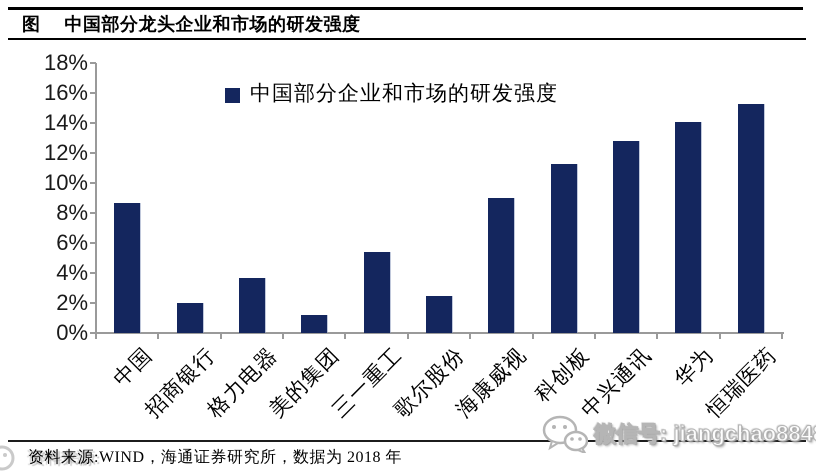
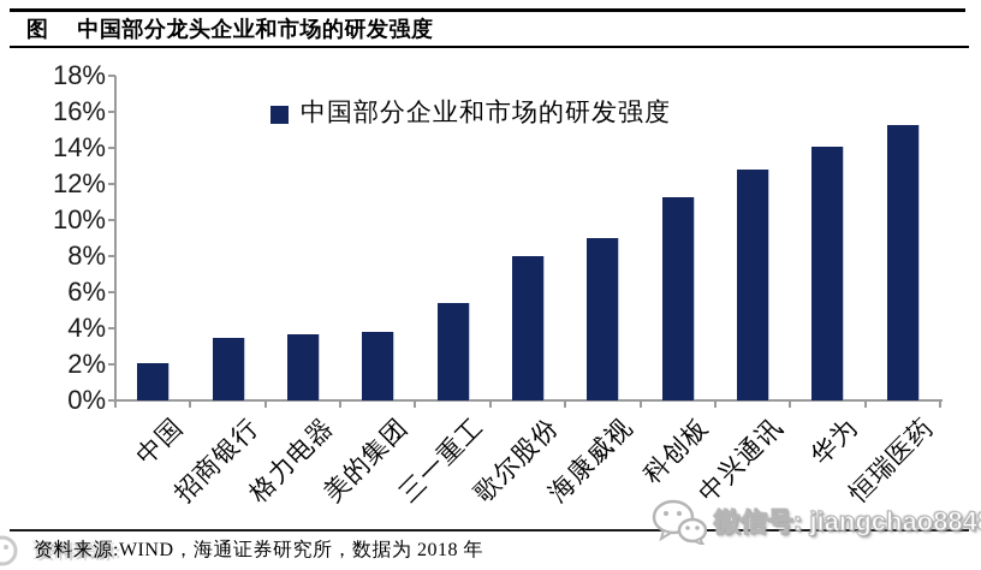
中国: 8.7% -> 2.1%
招商银行: 2.0% -> 3.5%
美的集团: 1.2% -> 3.8%
歌尔股份: 2.5% -> 8.0%
